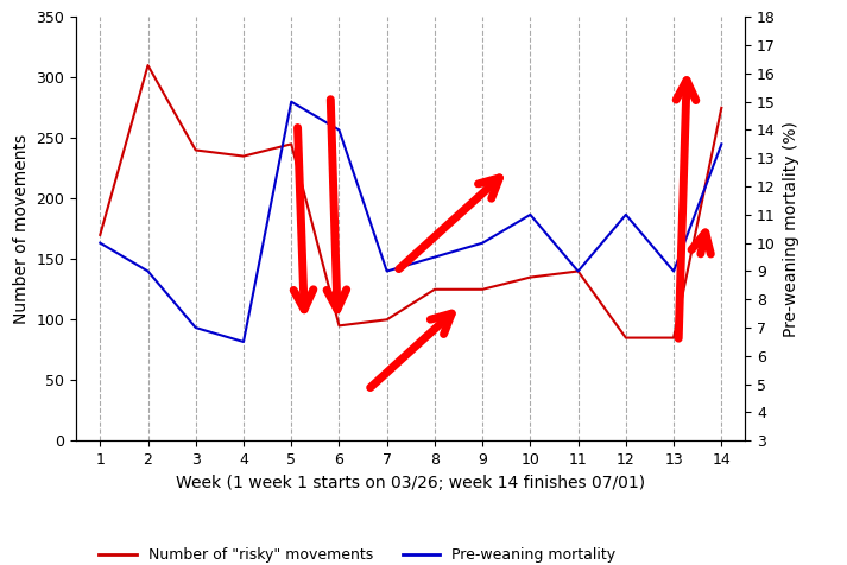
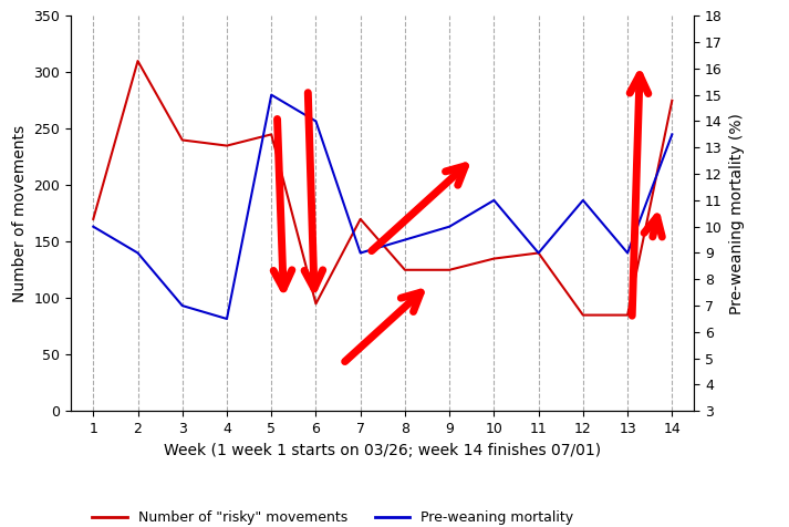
Number of "risky" movements/7: 100 -> 170
